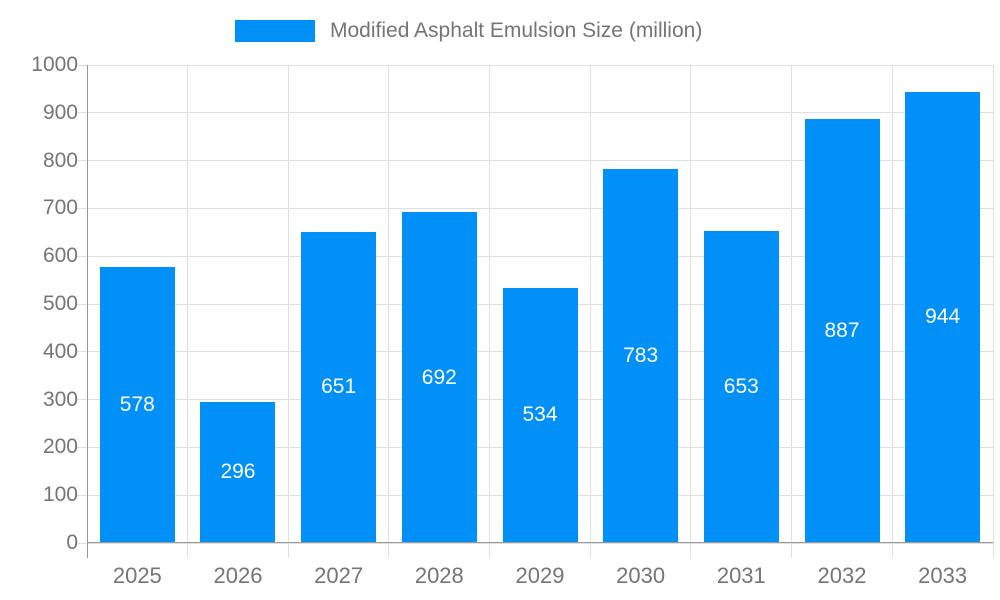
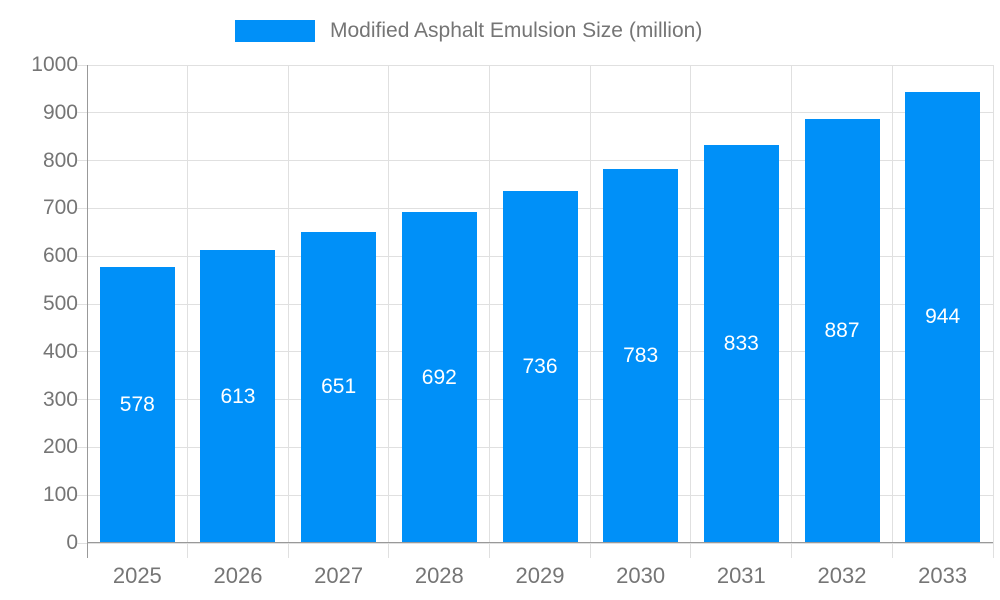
2026: 296 -> 613
2029: 534 -> 736
2031: 653 -> 833
